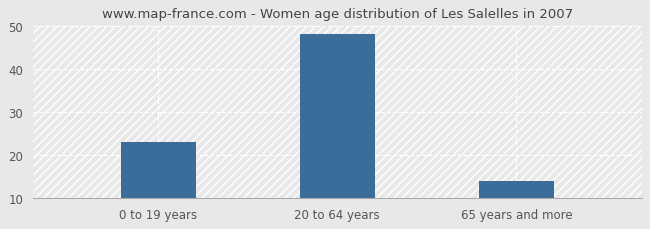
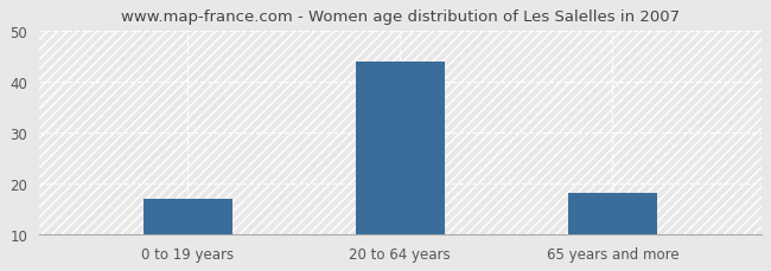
0 to 19 years: 23 -> 17
20 to 64 years: 48 -> 44
65 years and more: 14 -> 18
